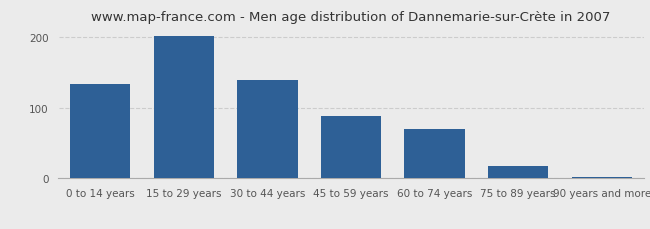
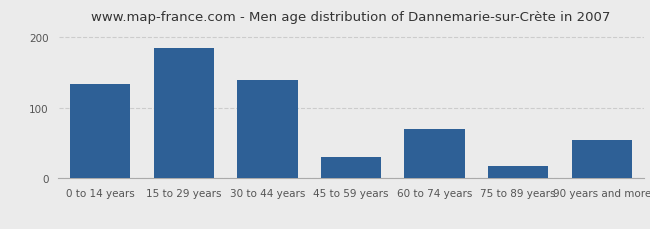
15 to 29 years: 202 -> 184
45 to 59 years: 88 -> 30
90 years and more: 2 -> 54
